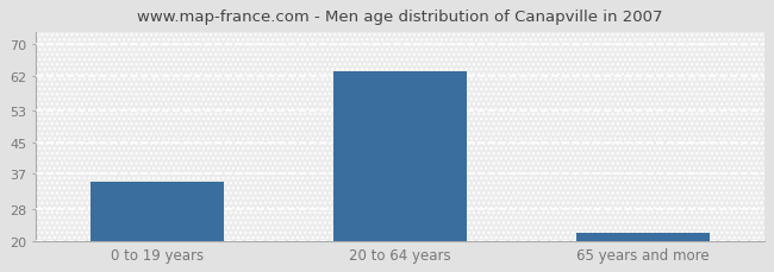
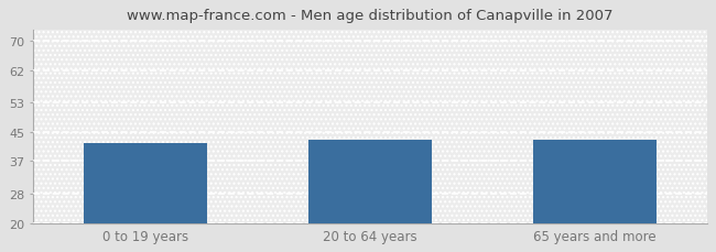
0 to 19 years: 35 -> 42
20 to 64 years: 63 -> 43
65 years and more: 22 -> 43
